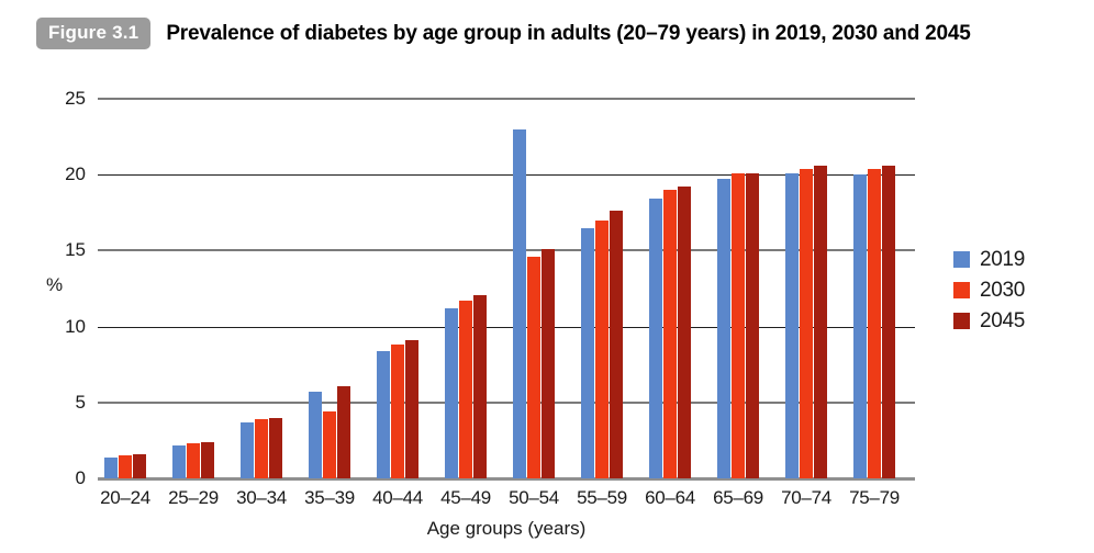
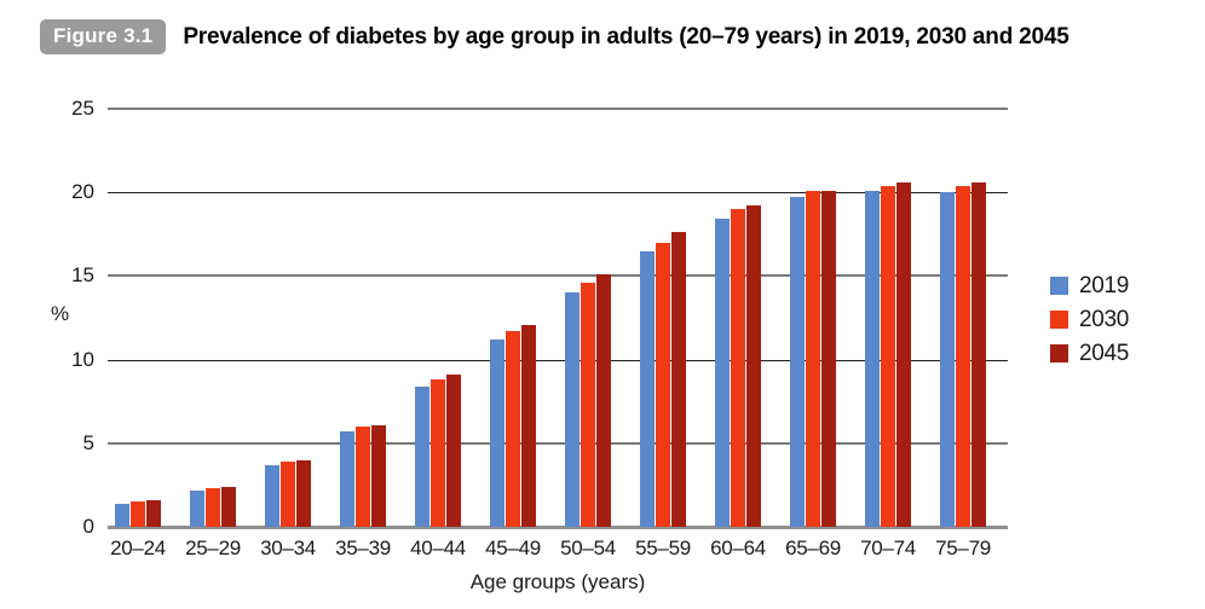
2030/35–39: 4.4 -> 6.0
2019/50–54: 23.0 -> 14.0
